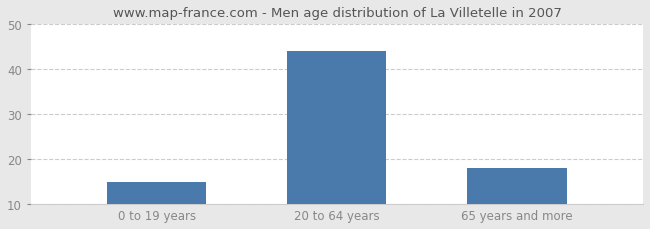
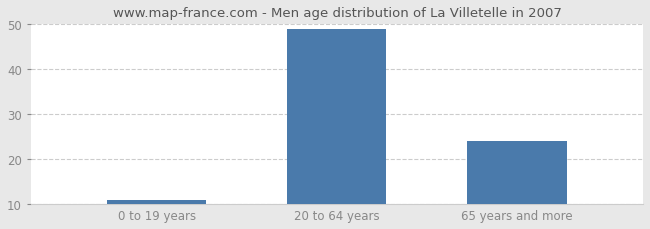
0 to 19 years: 15 -> 11
20 to 64 years: 44 -> 49
65 years and more: 18 -> 24
